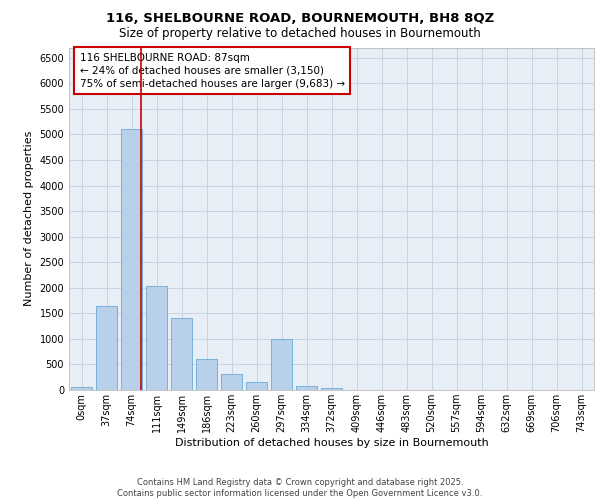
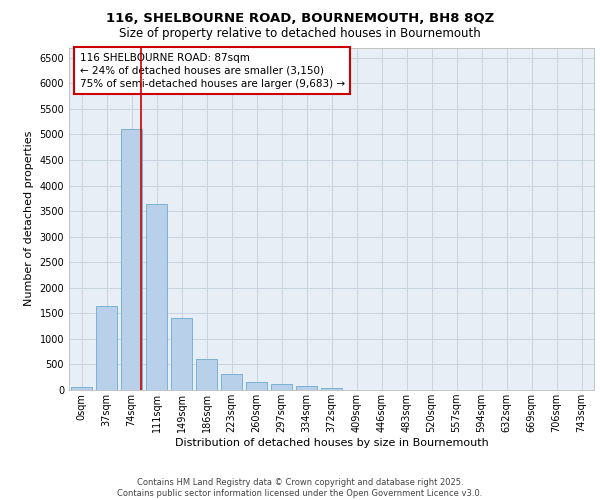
111sqm: 2040 -> 3630
297sqm: 1000 -> 110
